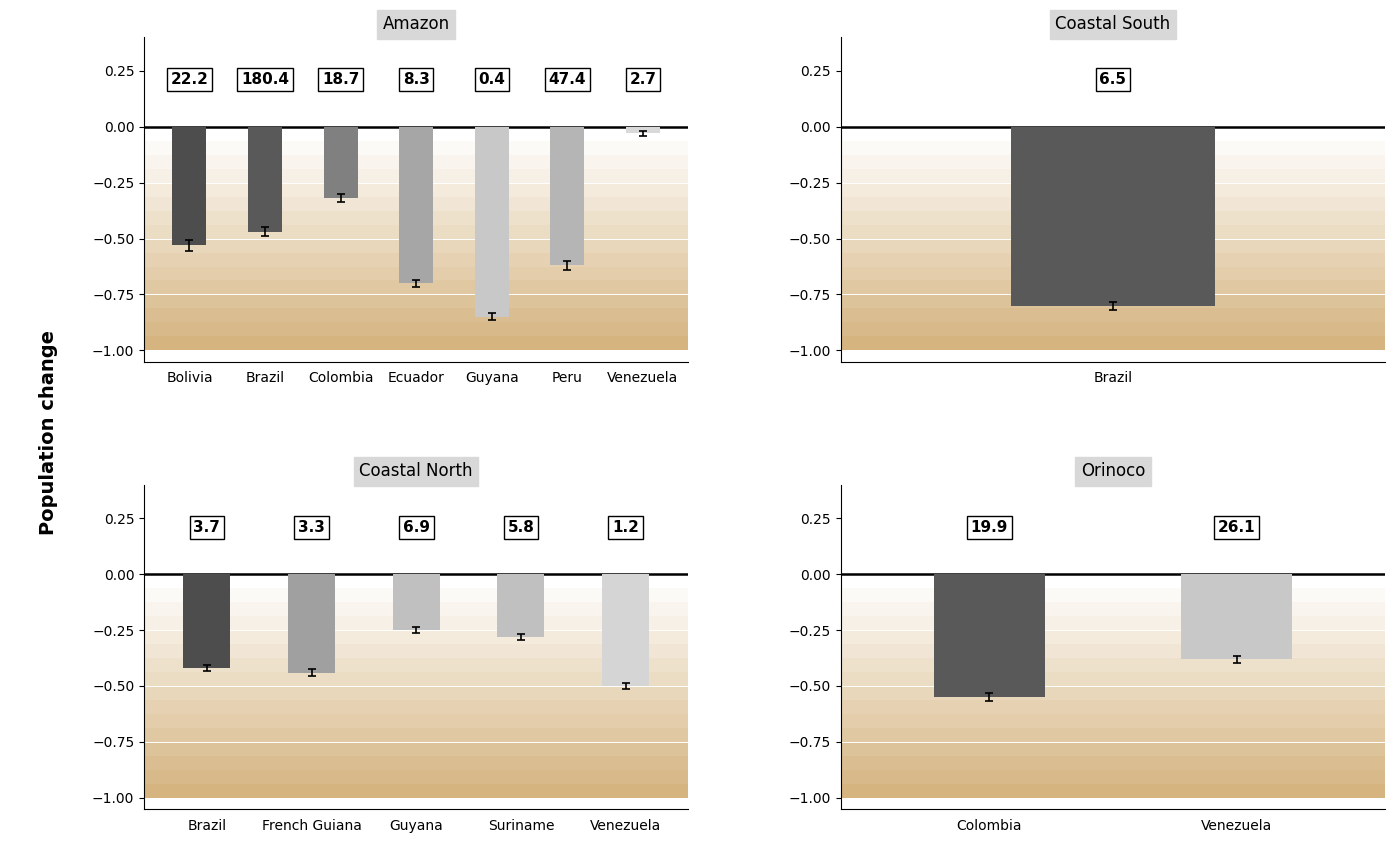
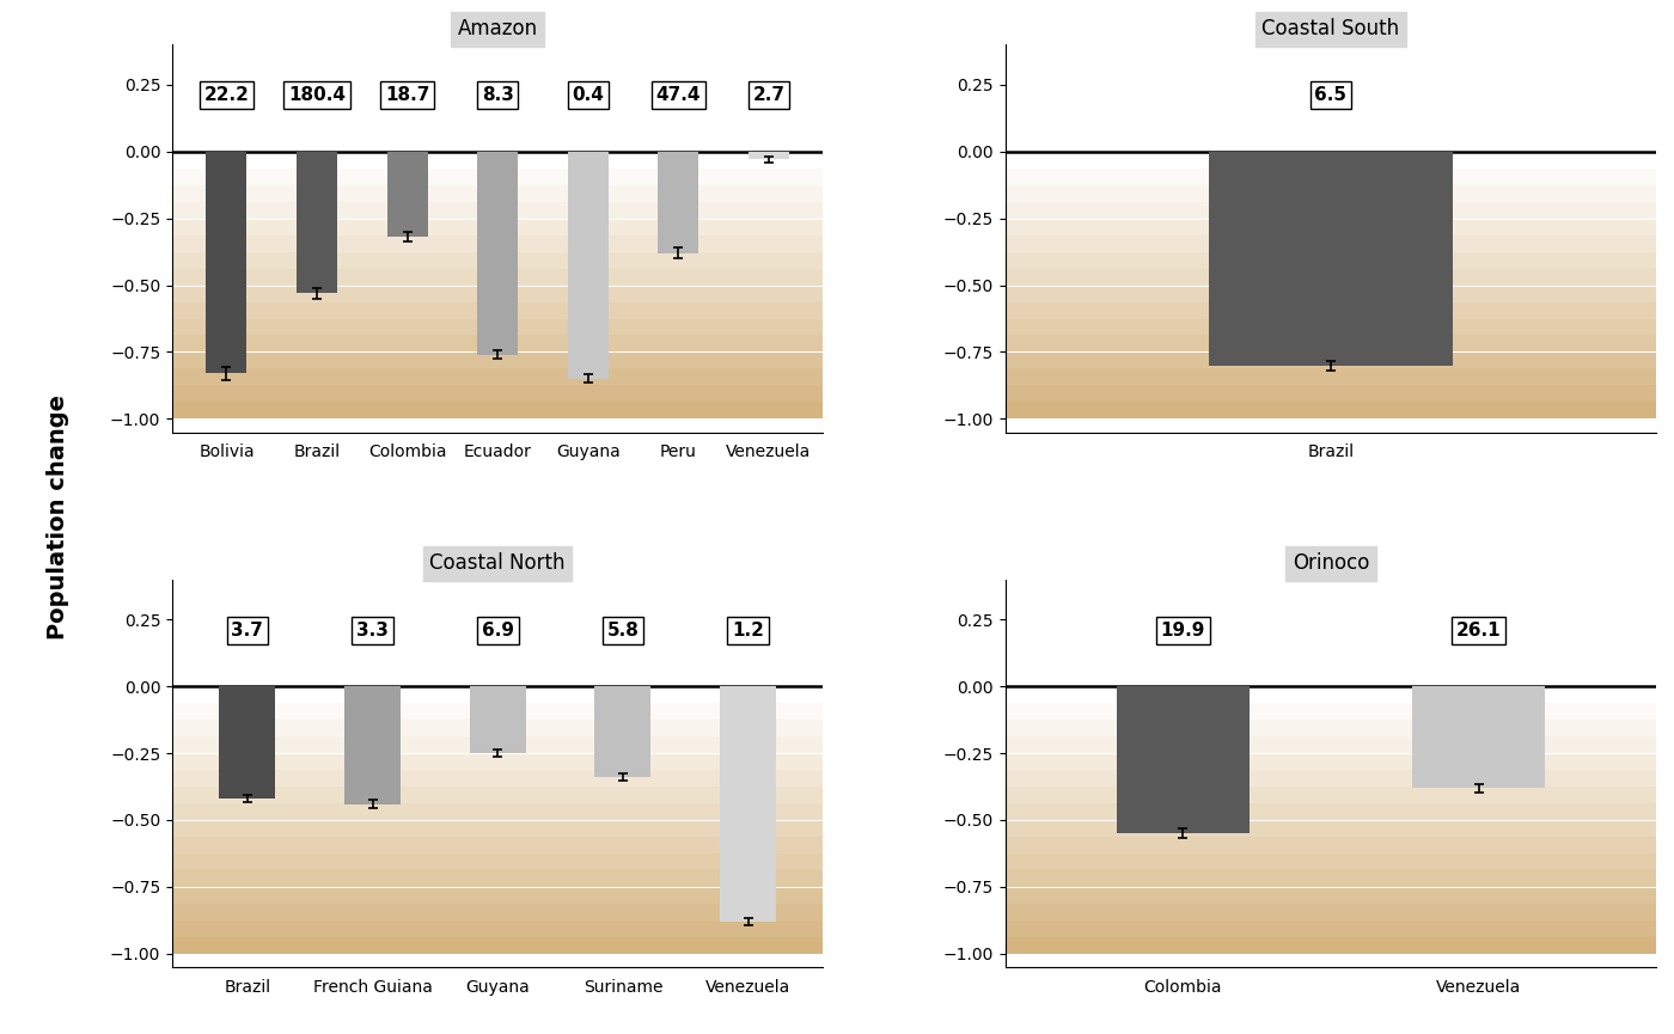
Amazon/Bolivia: -0.53 -> -0.83
Amazon/Brazil: -0.47 -> -0.53
Amazon/Ecuador: -0.70 -> -0.76
Amazon/Peru: -0.62 -> -0.38
Coastal North/Suriname: -0.28 -> -0.34
Coastal North/Venezuela: -0.50 -> -0.88
